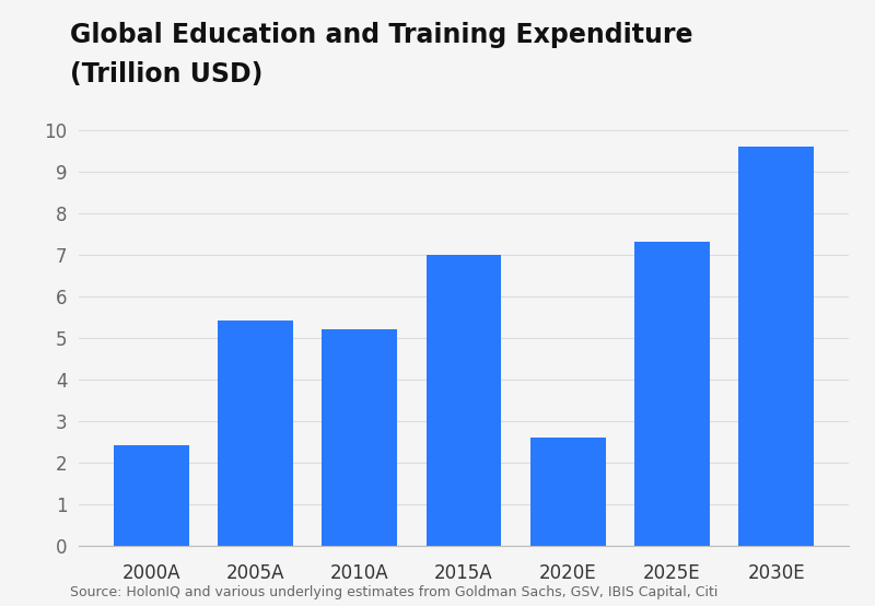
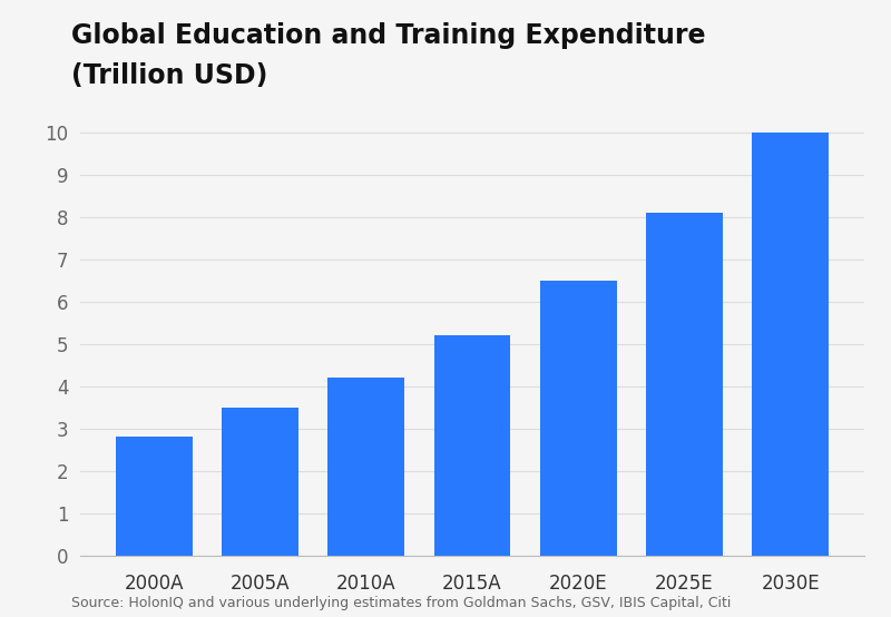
2000A: 2.4 -> 2.8
2005A: 5.4 -> 3.5
2010A: 5.2 -> 4.2
2015A: 7.0 -> 5.2
2020E: 2.6 -> 6.5
2025E: 7.3 -> 8.1
2030E: 9.6 -> 10.0
